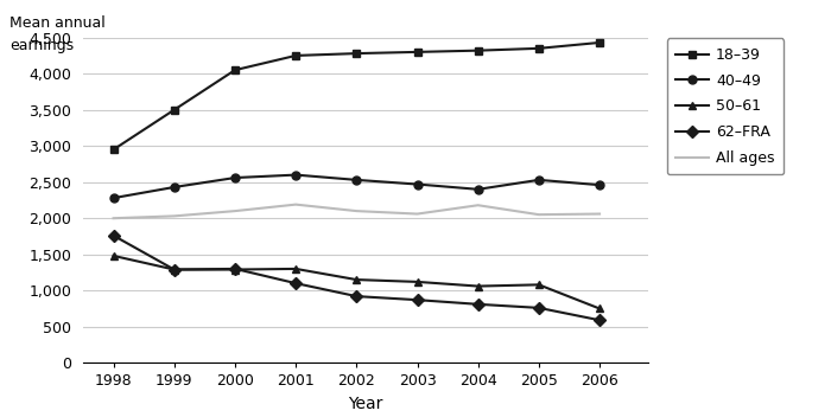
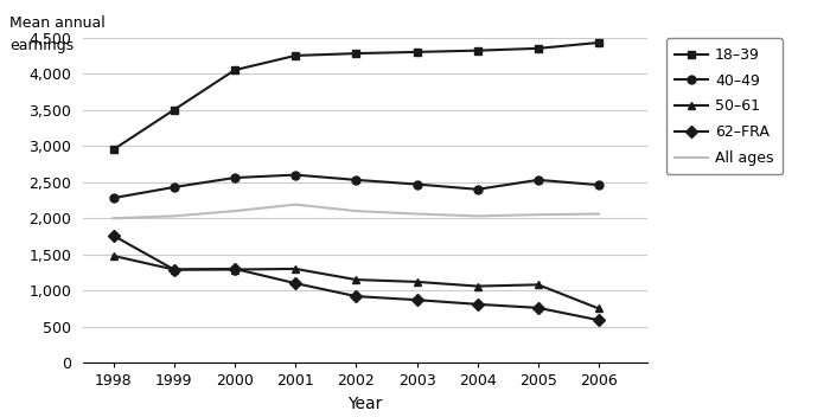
All ages/2004: 2,180 -> 2,030
